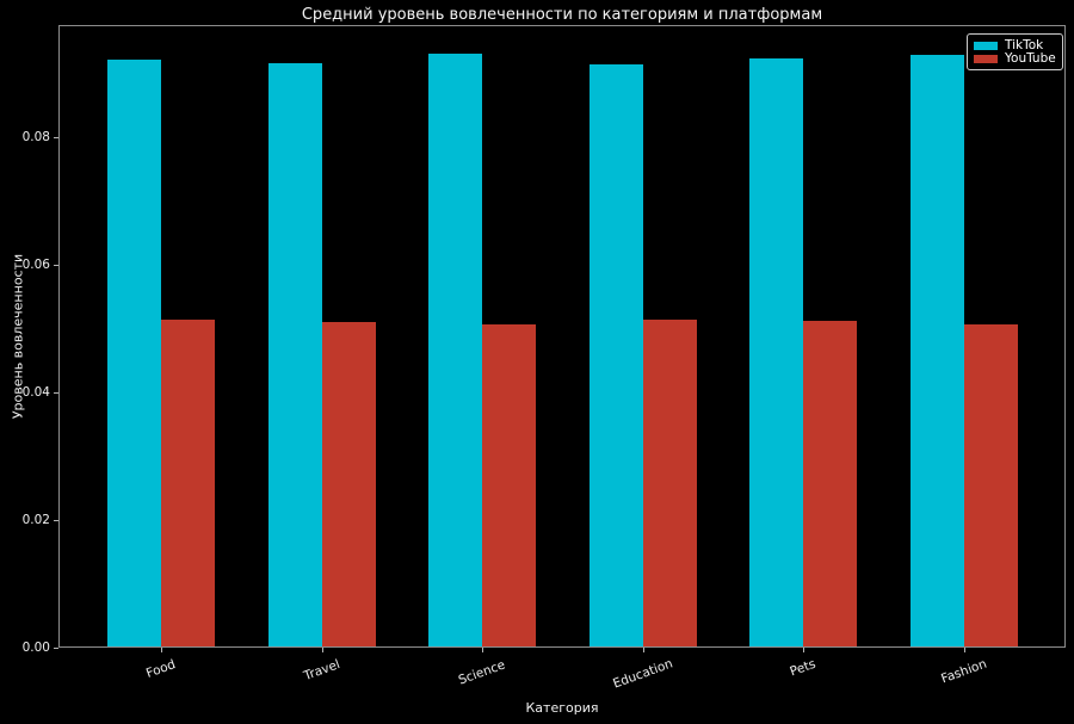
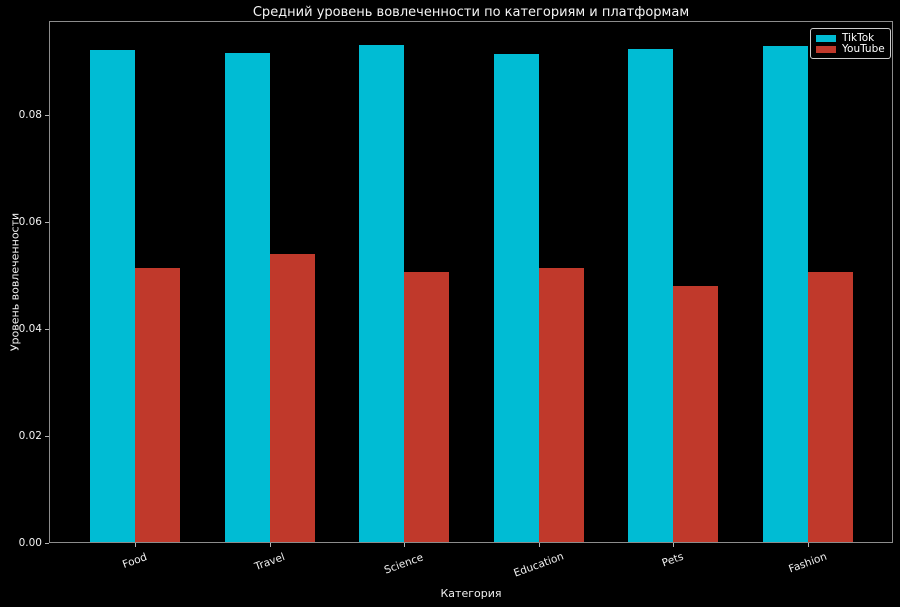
YouTube/Travel: 0.051 -> 0.054
YouTube/Pets: 0.051 -> 0.048
